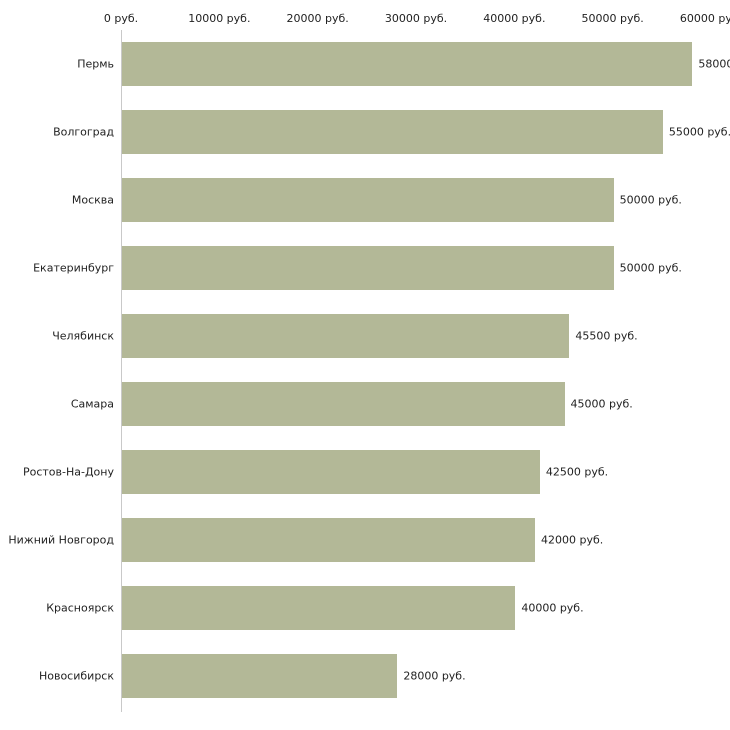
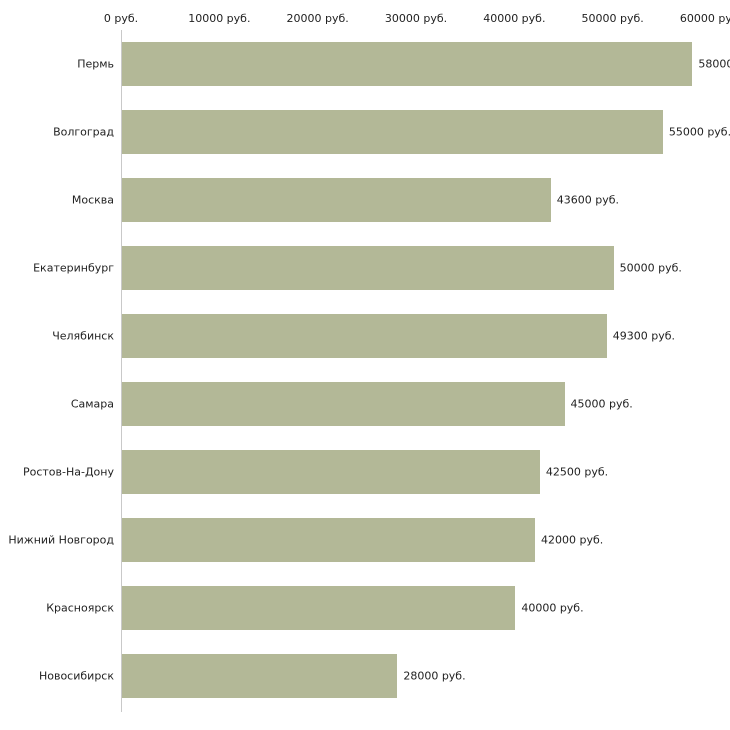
Москва: 50000 -> 43600
Челябинск: 45500 -> 49300
